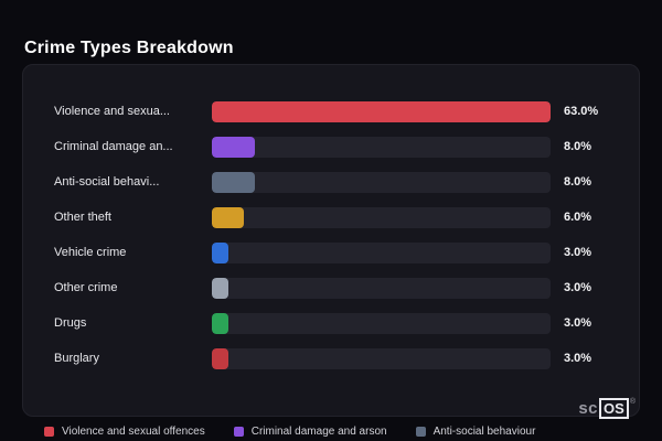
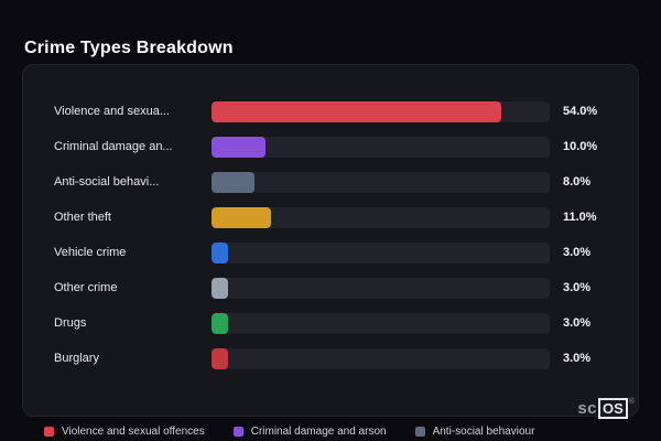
Violence and sexua...: 63.0% -> 54.0%
Criminal damage an...: 8.0% -> 10.0%
Other theft: 6.0% -> 11.0%
